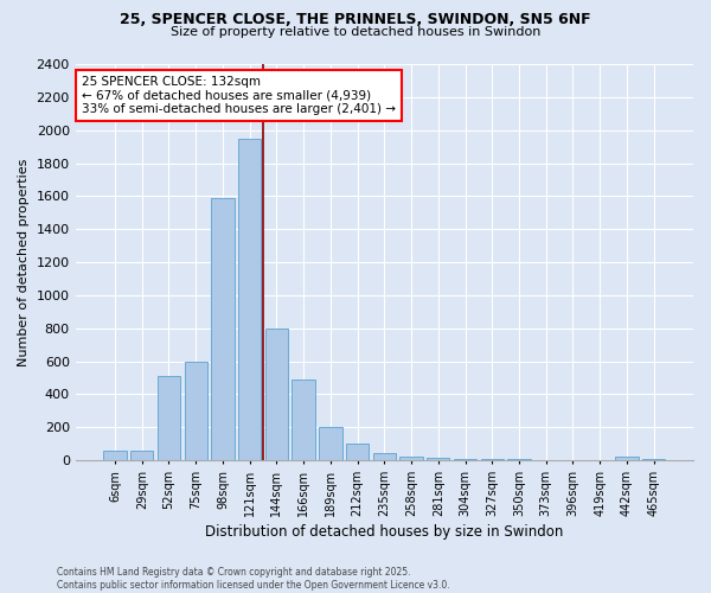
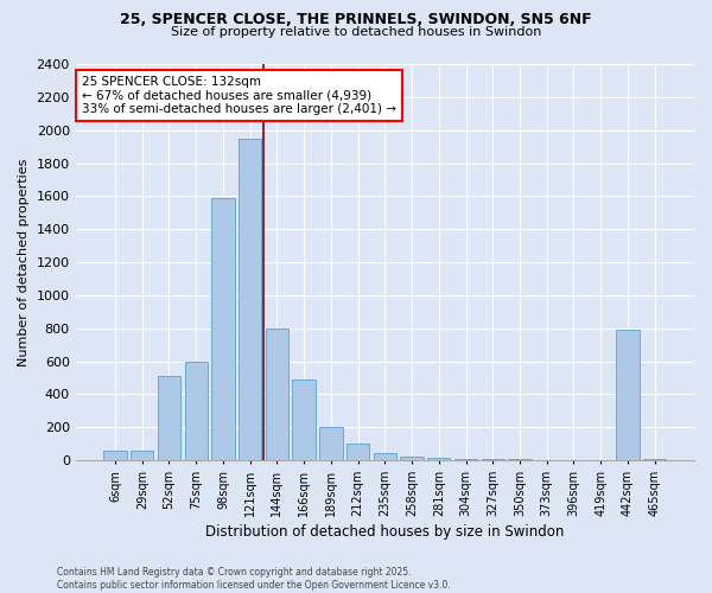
442sqm: 20 -> 790
